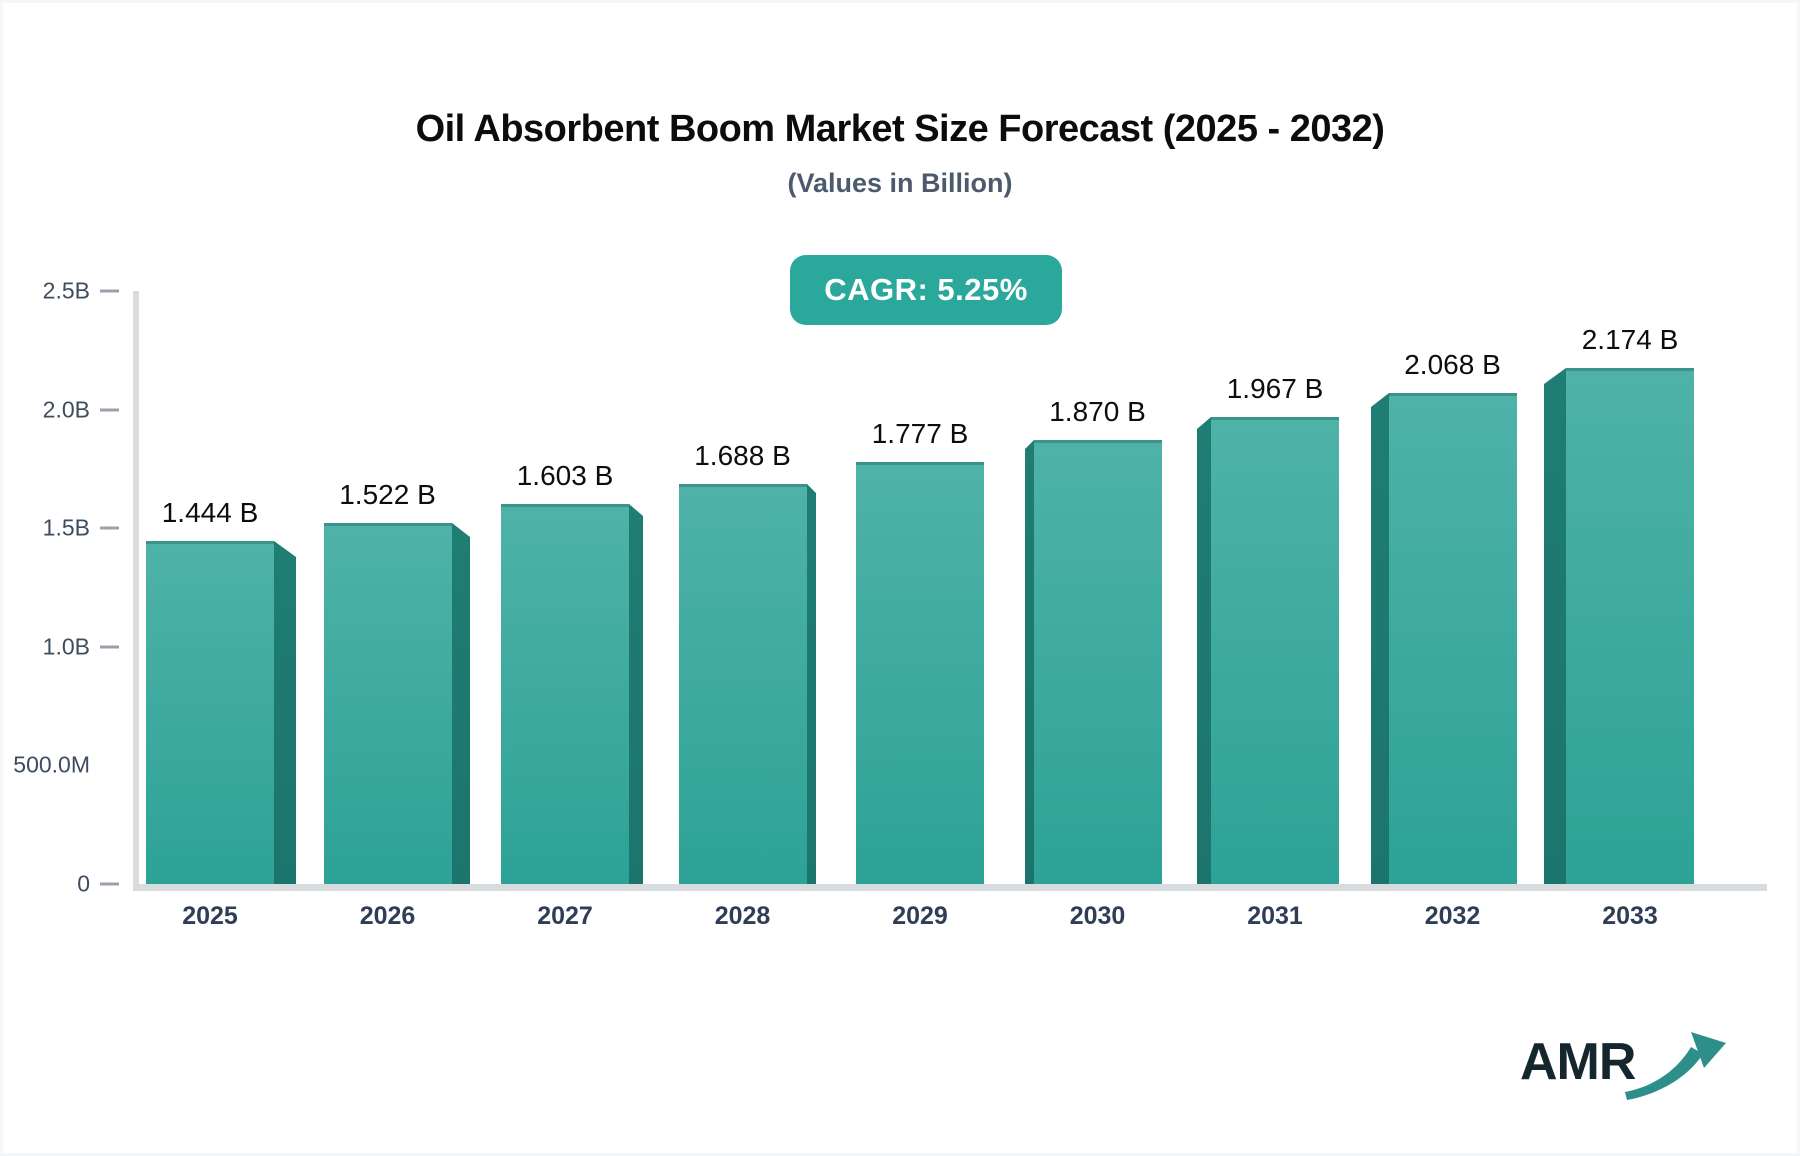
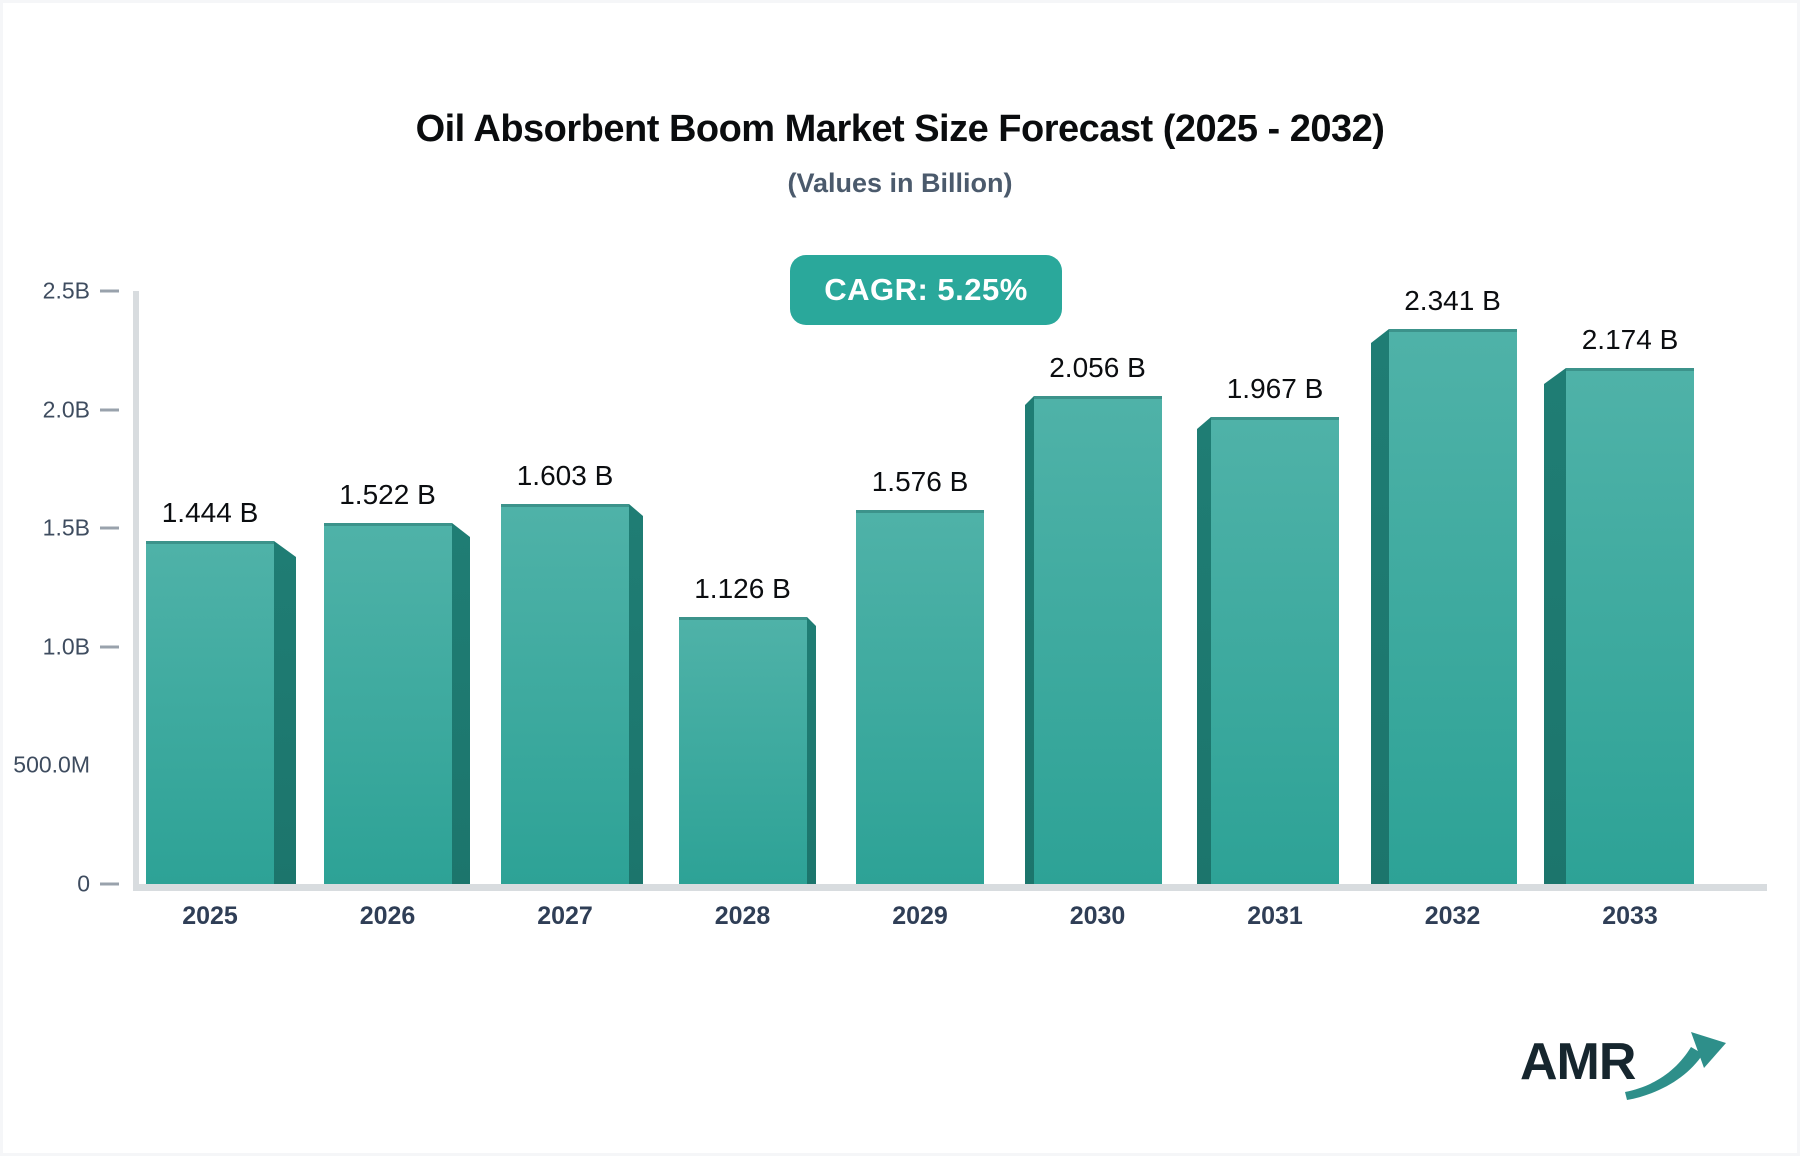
2028: 1.688 -> 1.126
2029: 1.777 -> 1.576
2030: 1.870 -> 2.056
2032: 2.068 -> 2.341
